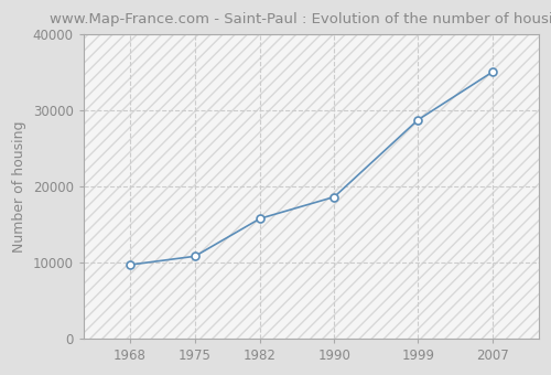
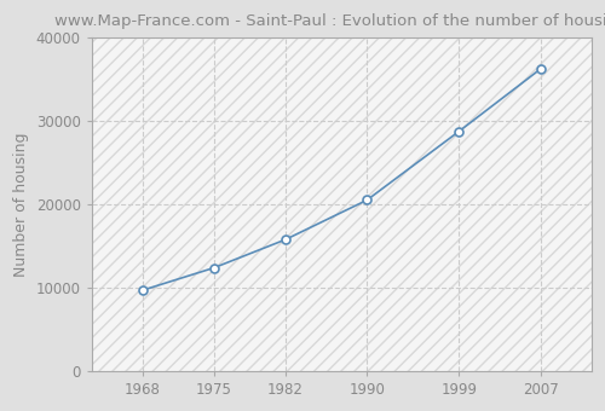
1975: 10800 -> 12400
1990: 18600 -> 20500
2007: 35000 -> 36200
